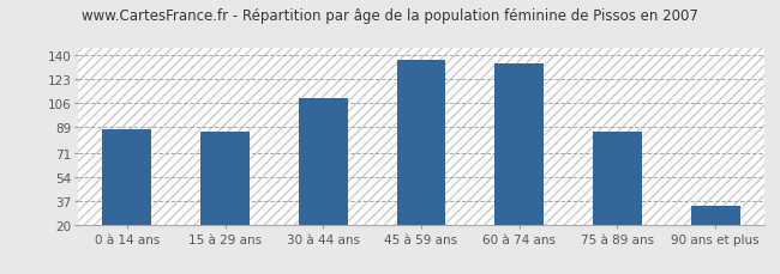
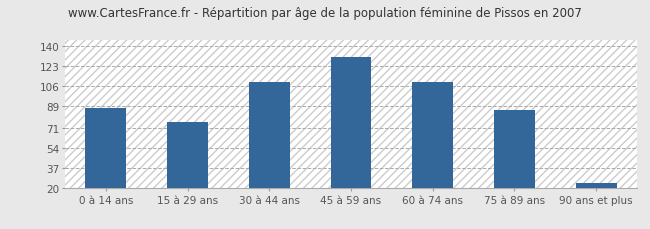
15 à 29 ans: 86 -> 76
45 à 59 ans: 137 -> 131
60 à 74 ans: 134 -> 110
90 ans et plus: 33 -> 24
